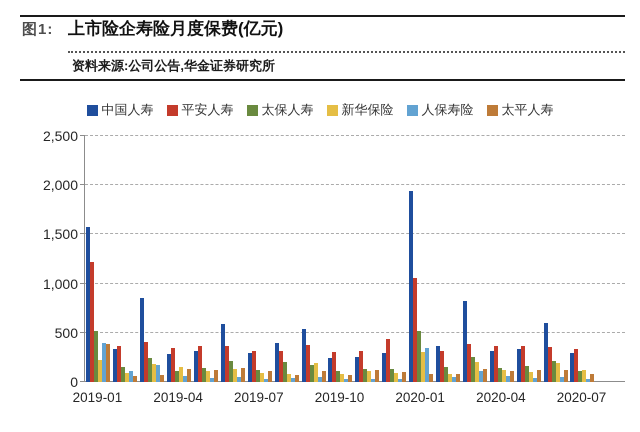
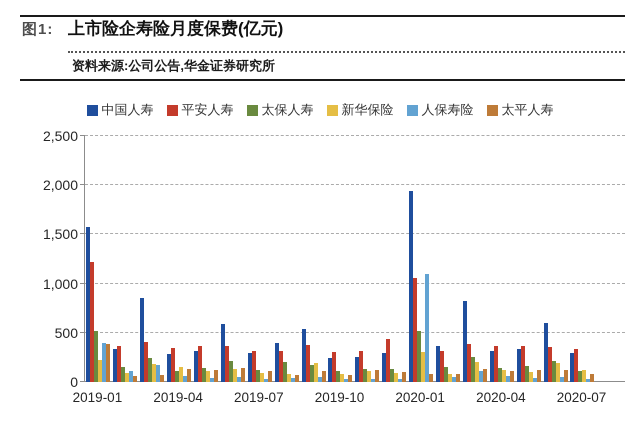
人保寿险/2020-01: 400 -> 1100
